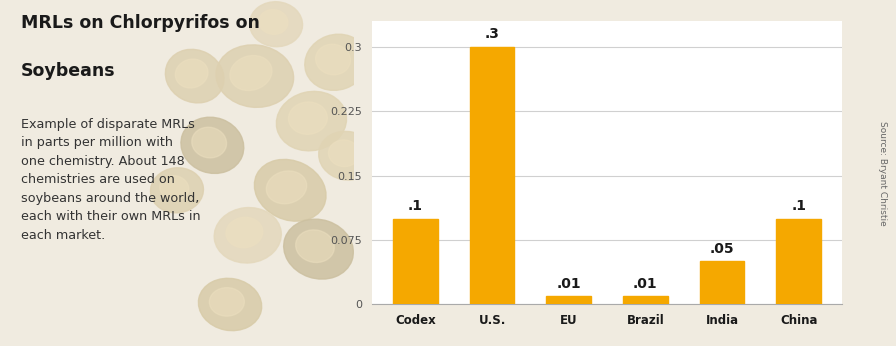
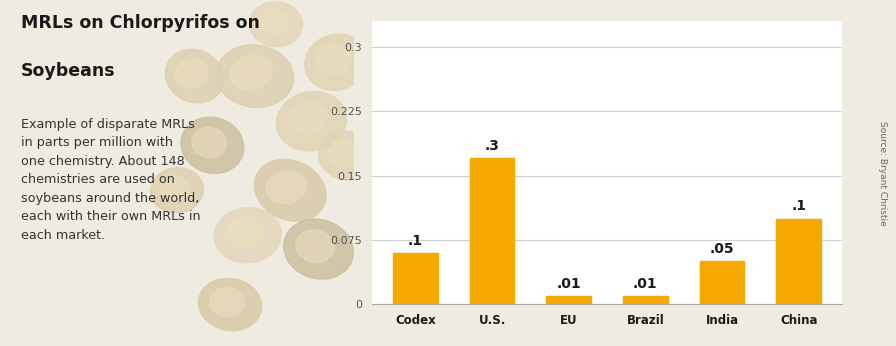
Codex: 0.10 -> 0.06
U.S.: 0.30 -> 0.17
